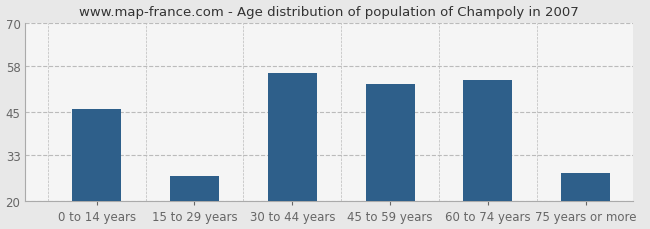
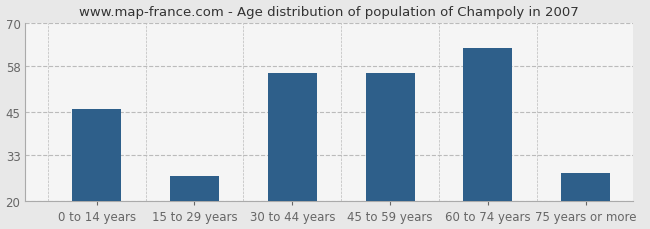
45 to 59 years: 53 -> 56
60 to 74 years: 54 -> 63
